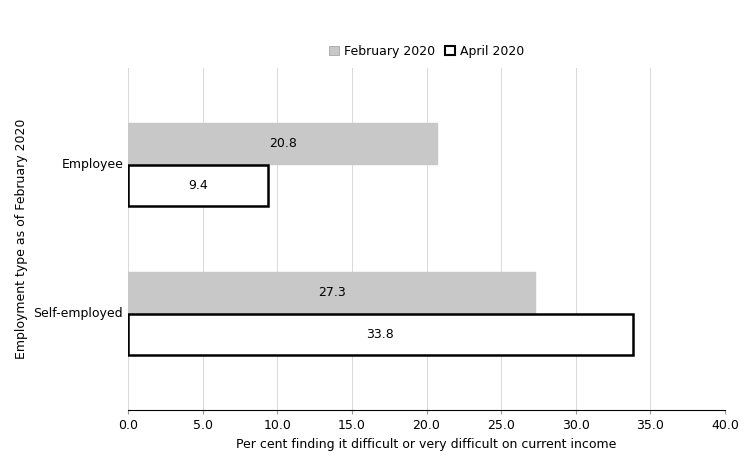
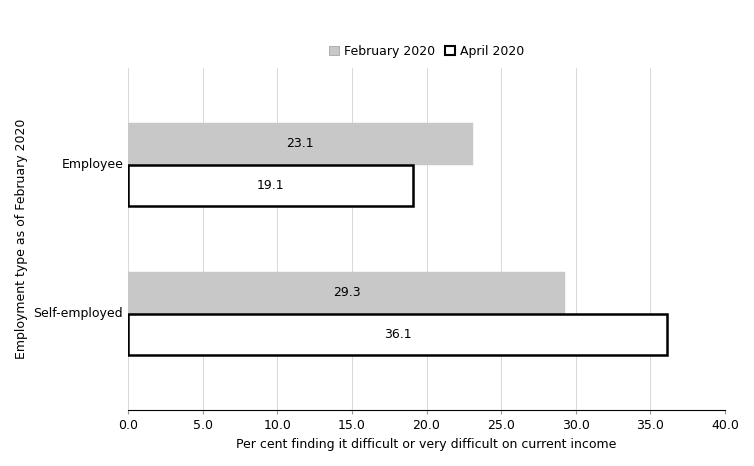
February 2020/Employee: 20.8 -> 23.1
April 2020/Employee: 9.4 -> 19.1
February 2020/Self-employed: 27.3 -> 29.3
April 2020/Self-employed: 33.8 -> 36.1
